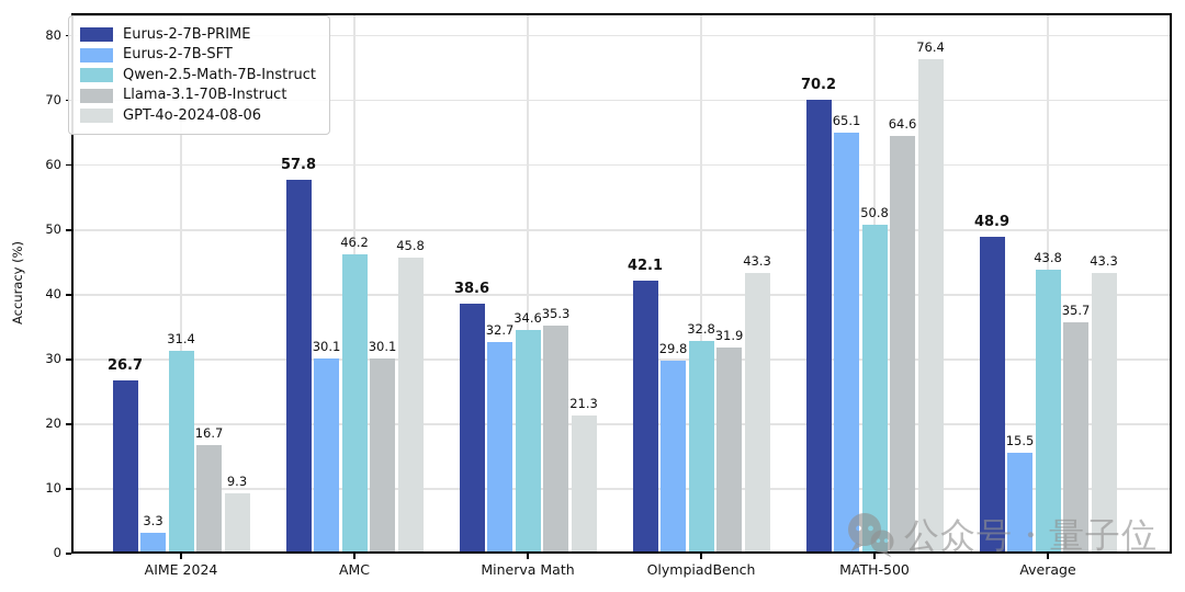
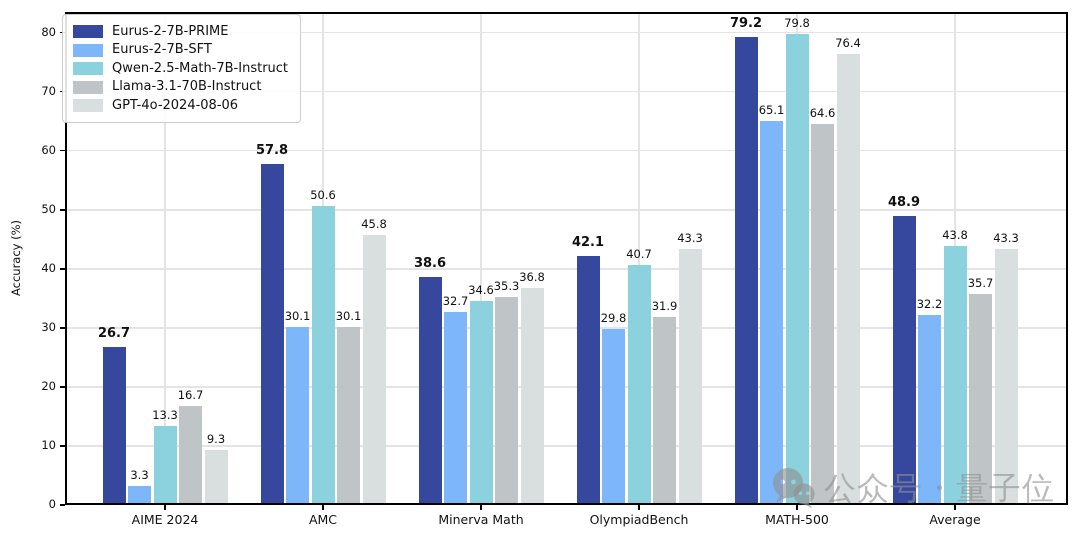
Qwen-2.5-Math-7B-Instruct/AIME 2024: 31.4 -> 13.3
Qwen-2.5-Math-7B-Instruct/AMC: 46.2 -> 50.6
GPT-4o-2024-08-06/Minerva Math: 21.3 -> 36.8
Qwen-2.5-Math-7B-Instruct/OlympiadBench: 32.8 -> 40.7
Eurus-2-7B-PRIME/MATH-500: 70.2 -> 79.2
Qwen-2.5-Math-7B-Instruct/MATH-500: 50.8 -> 79.8
Eurus-2-7B-SFT/Average: 15.5 -> 32.2
